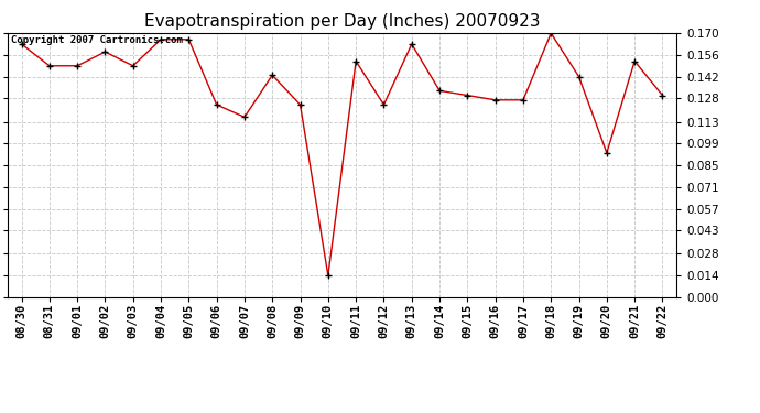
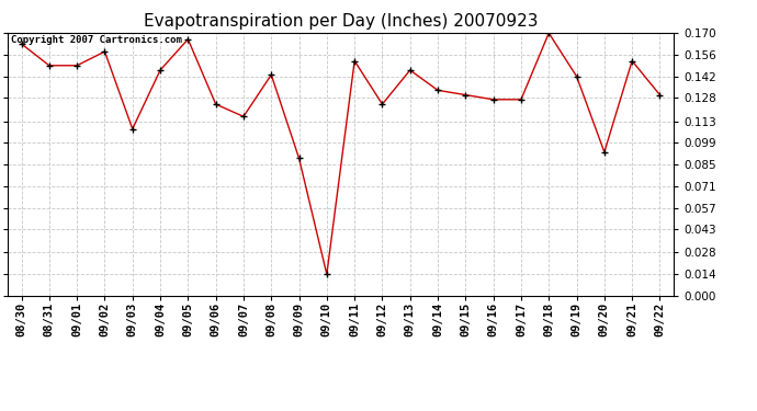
09/03: 0.149 -> 0.108
09/04: 0.166 -> 0.146
09/09: 0.124 -> 0.089
09/13: 0.163 -> 0.146
